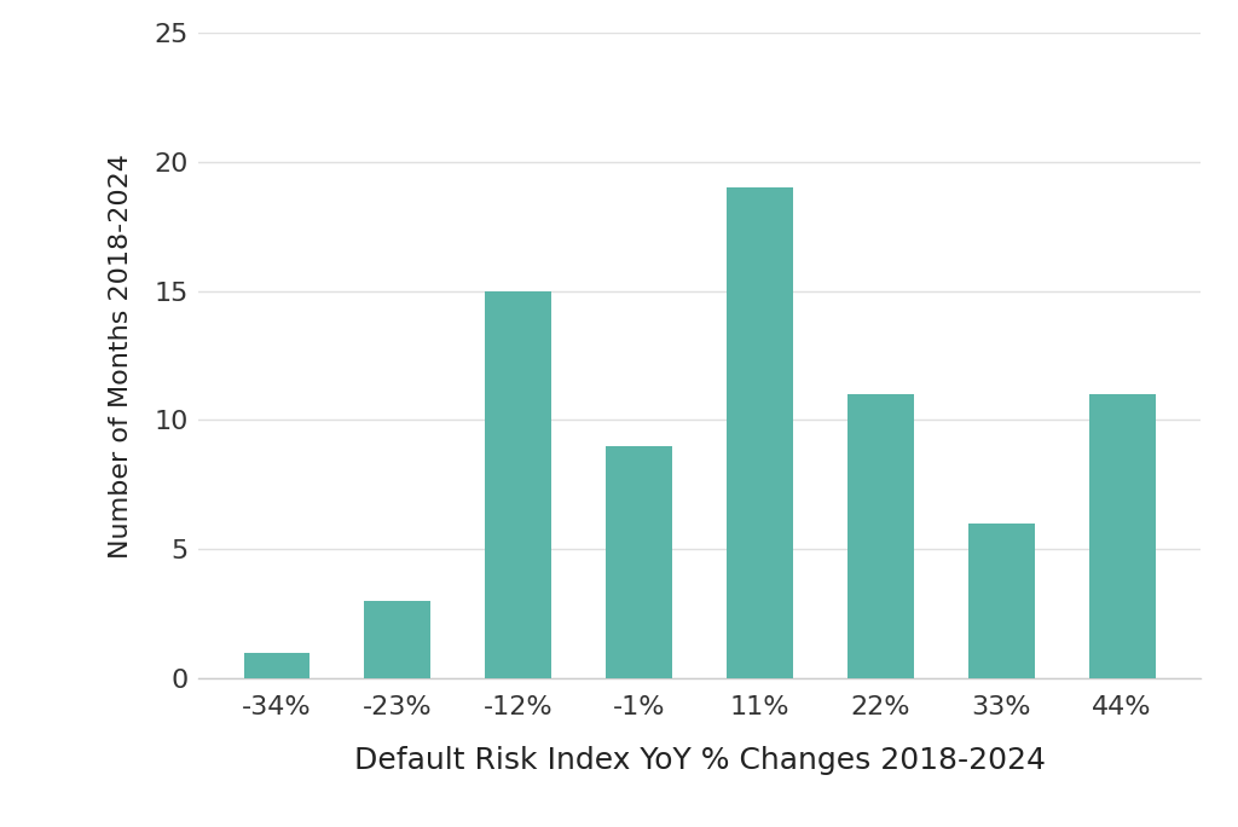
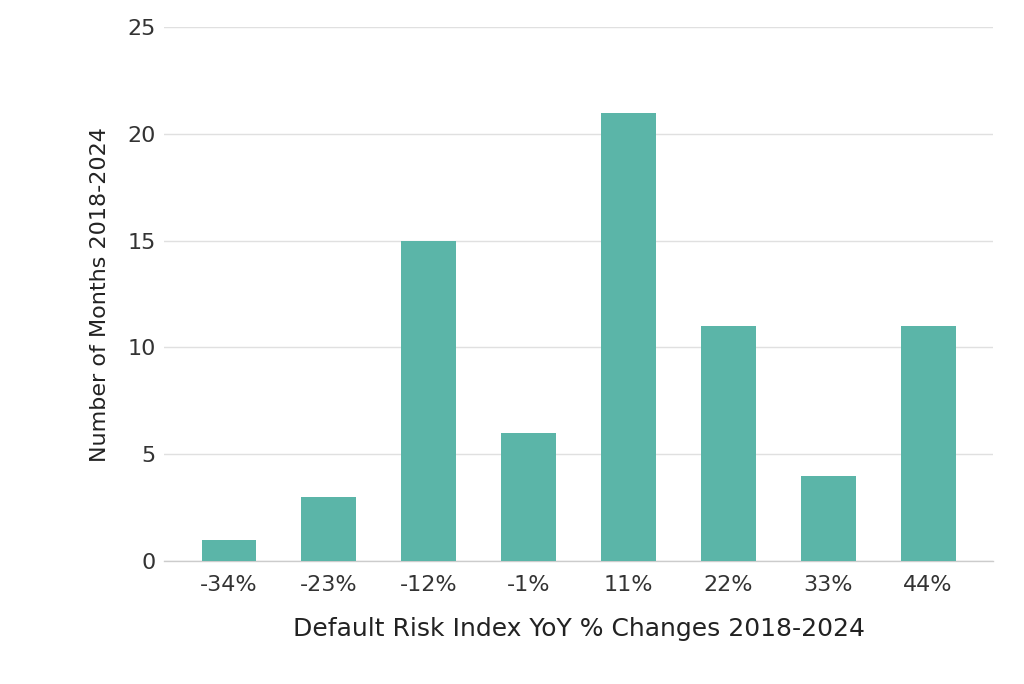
-1%: 9 -> 6
11%: 19 -> 21
33%: 6 -> 4
